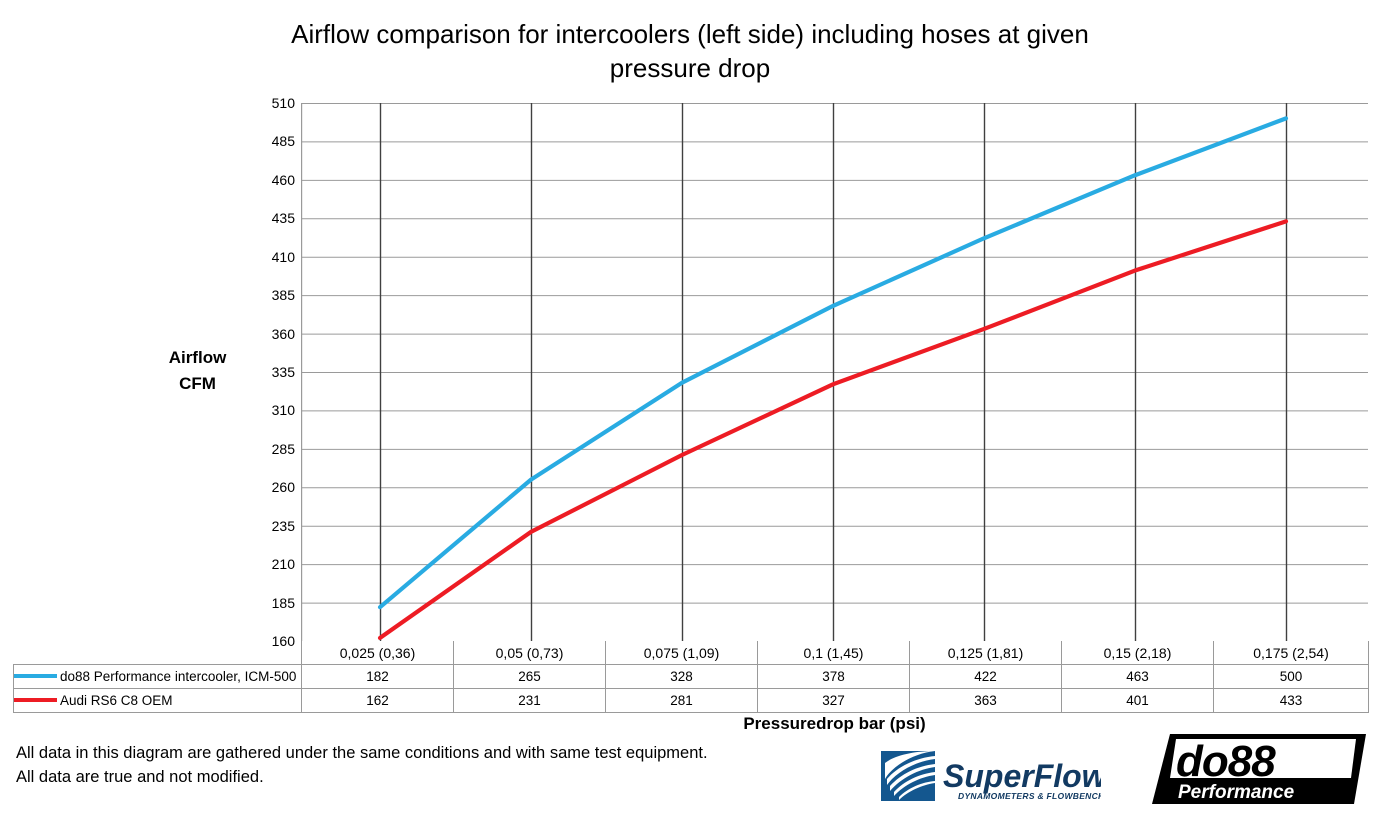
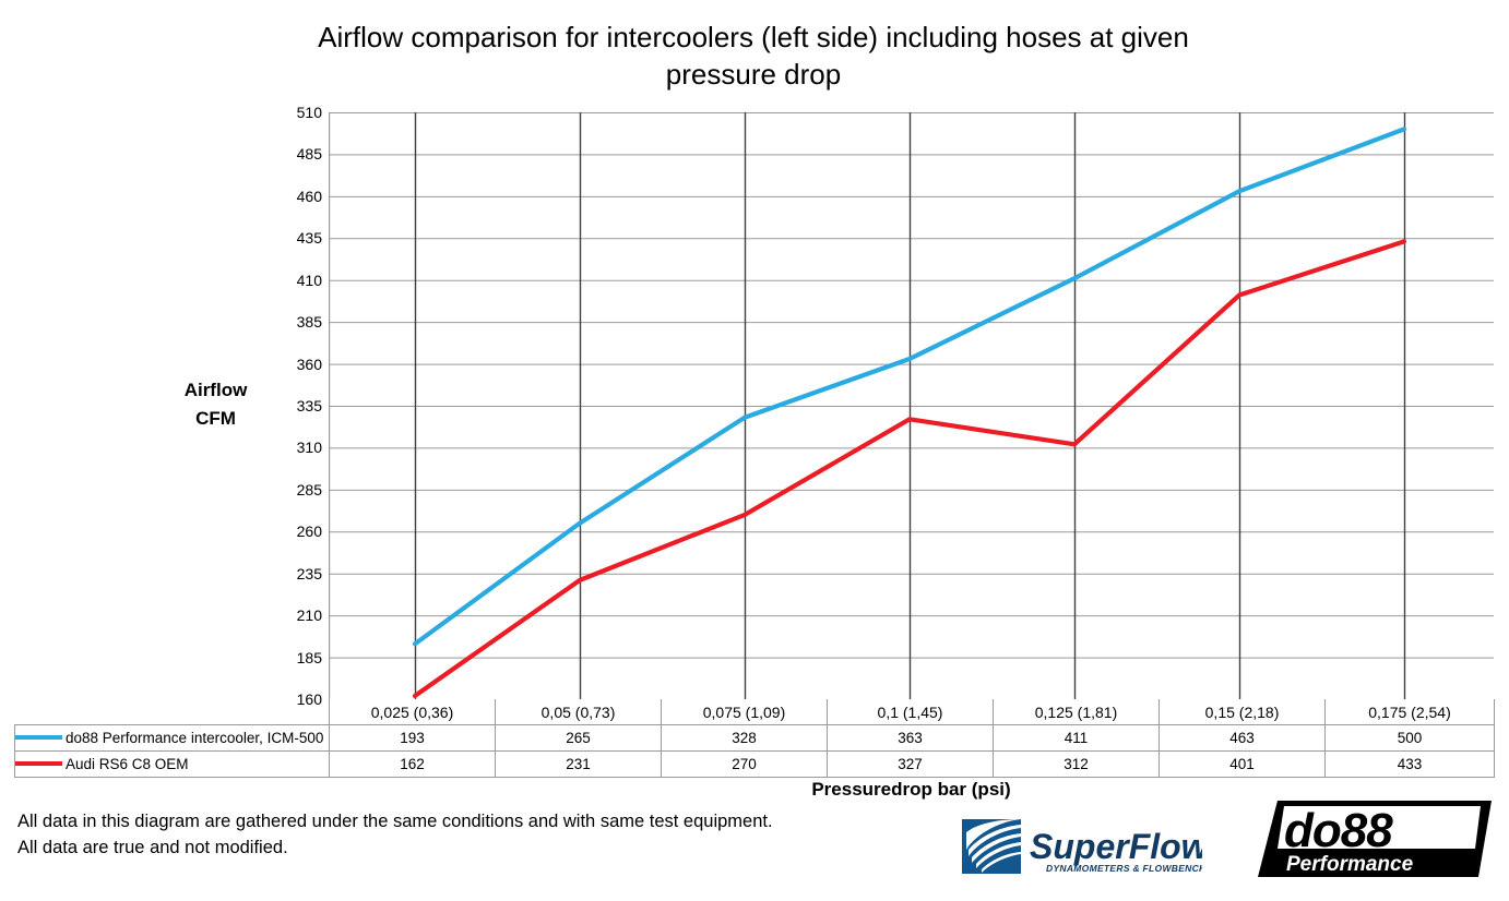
do88 Performance intercooler, ICM-500/0,025 (0,36): 182 -> 193
Audi RS6 C8 OEM/0,075 (1,09): 281 -> 270
do88 Performance intercooler, ICM-500/0,1 (1,45): 378 -> 363
do88 Performance intercooler, ICM-500/0,125 (1,81): 422 -> 411
Audi RS6 C8 OEM/0,125 (1,81): 363 -> 312
